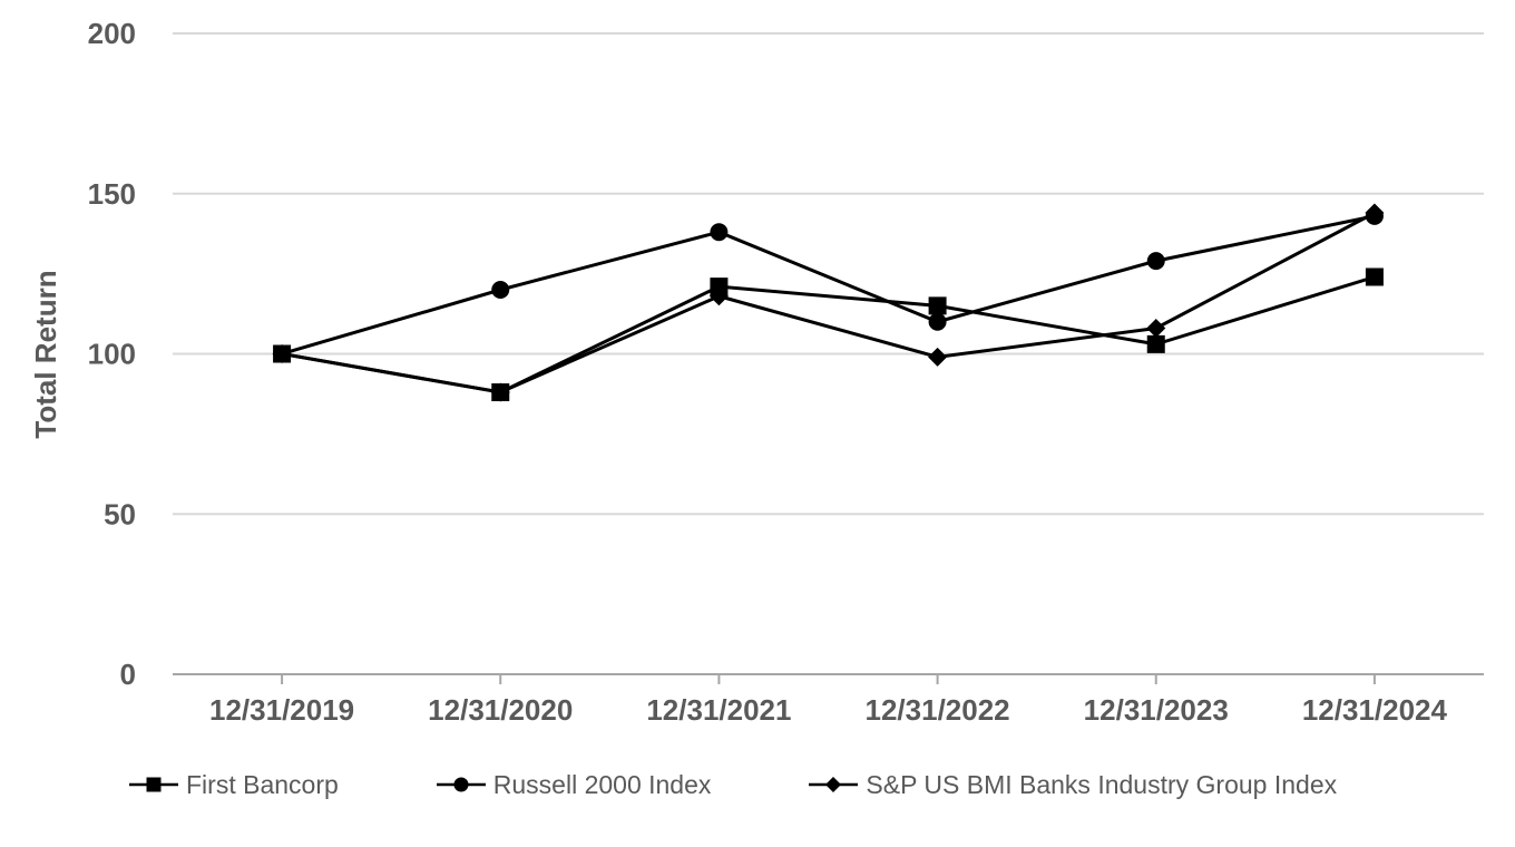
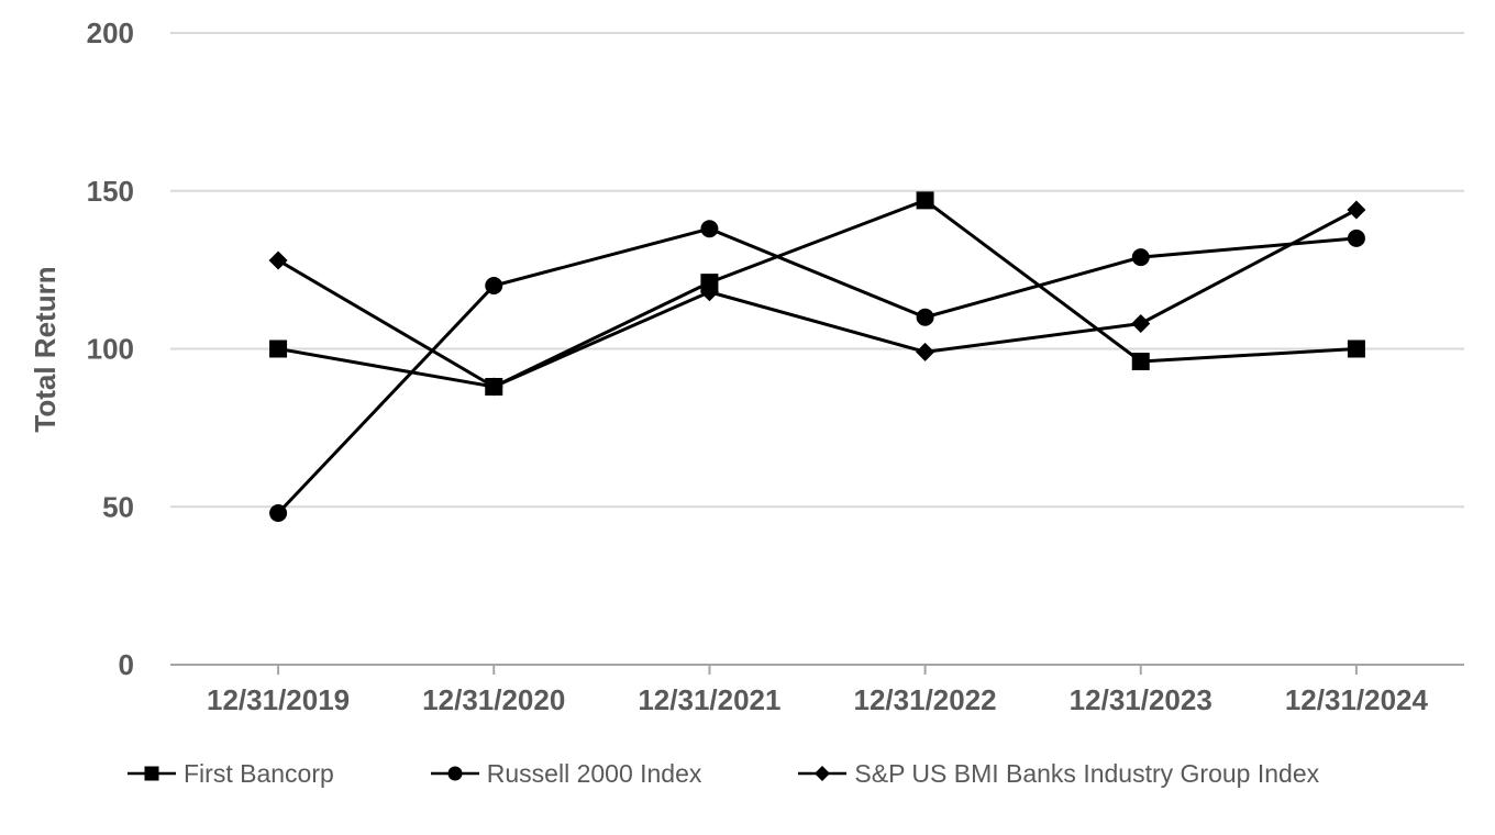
Russell 2000 Index/12/31/2019: 100 -> 48
S&P US BMI Banks Industry Group Index/12/31/2019: 100 -> 128
First Bancorp/12/31/2022: 115 -> 147
First Bancorp/12/31/2023: 103 -> 96
First Bancorp/12/31/2024: 124 -> 100
Russell 2000 Index/12/31/2024: 143 -> 135
